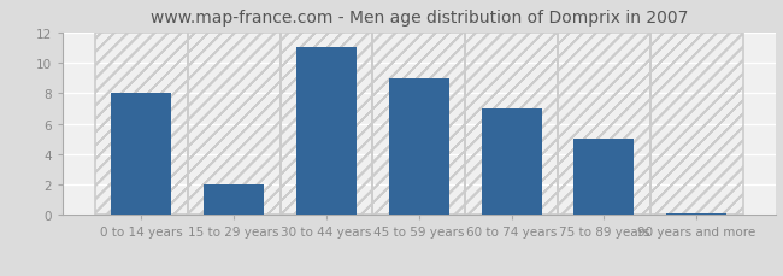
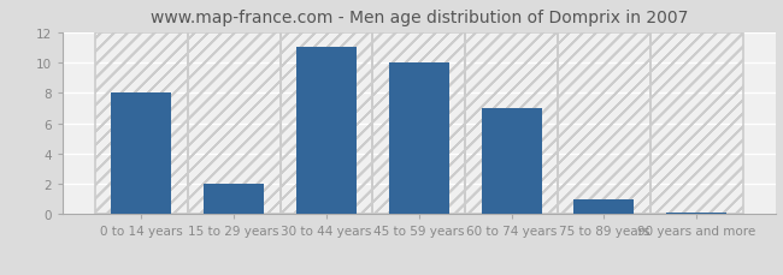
45 to 59 years: 9.0 -> 10.0
75 to 89 years: 5.0 -> 1.0
